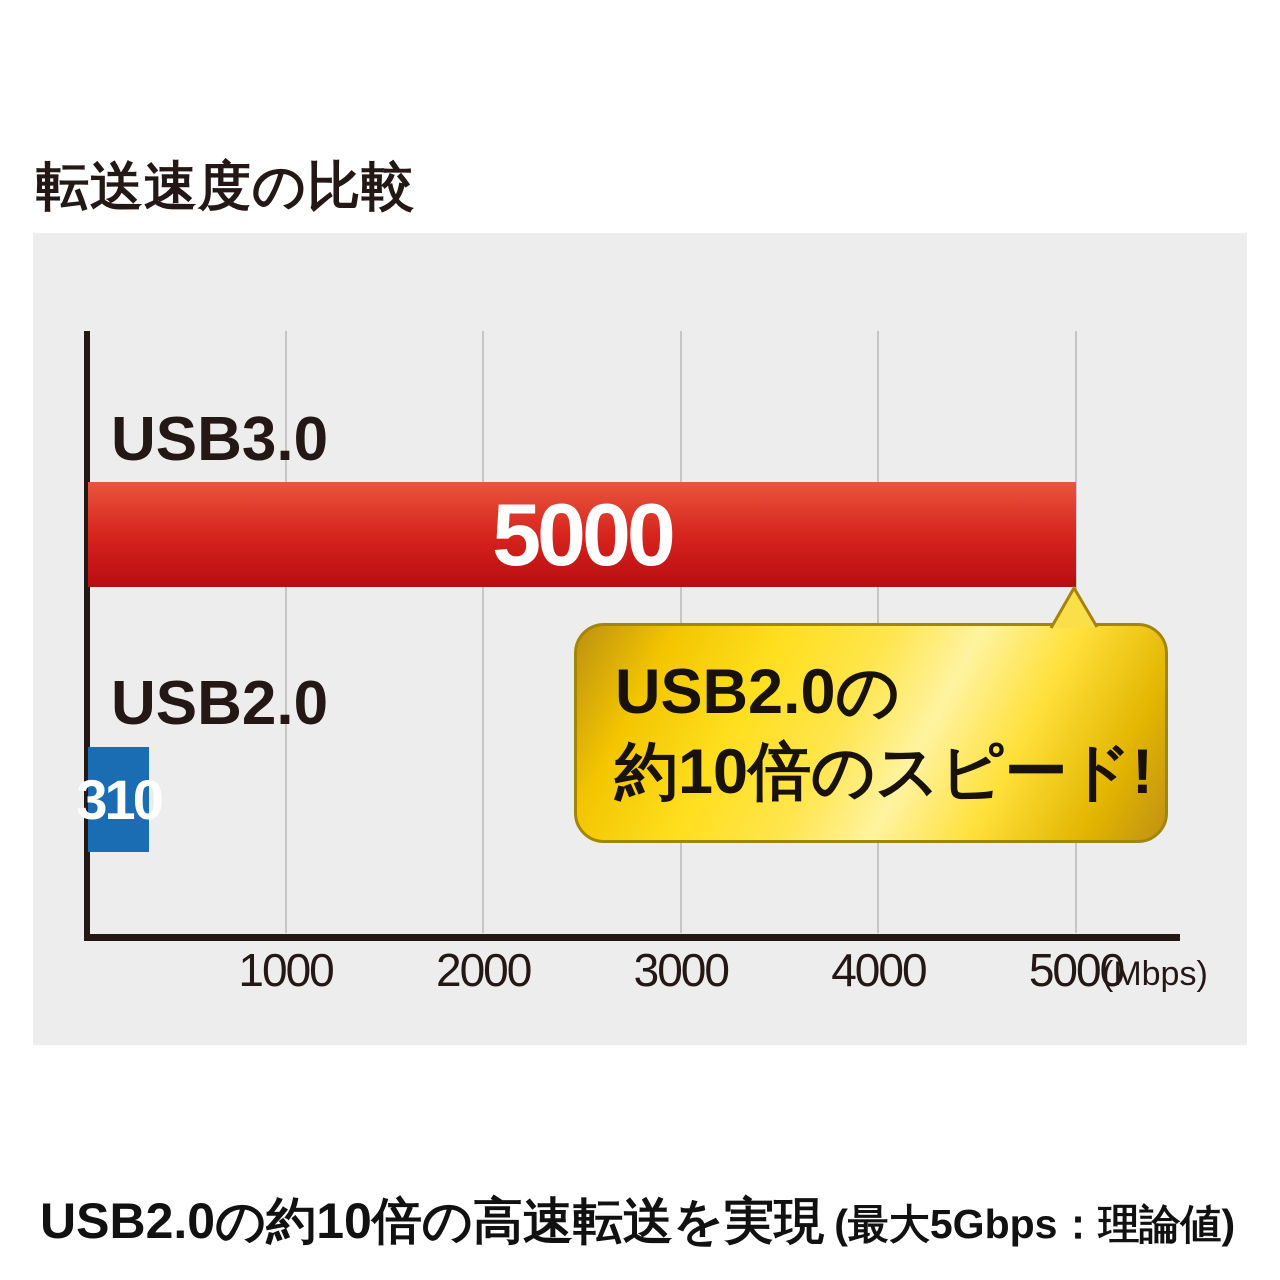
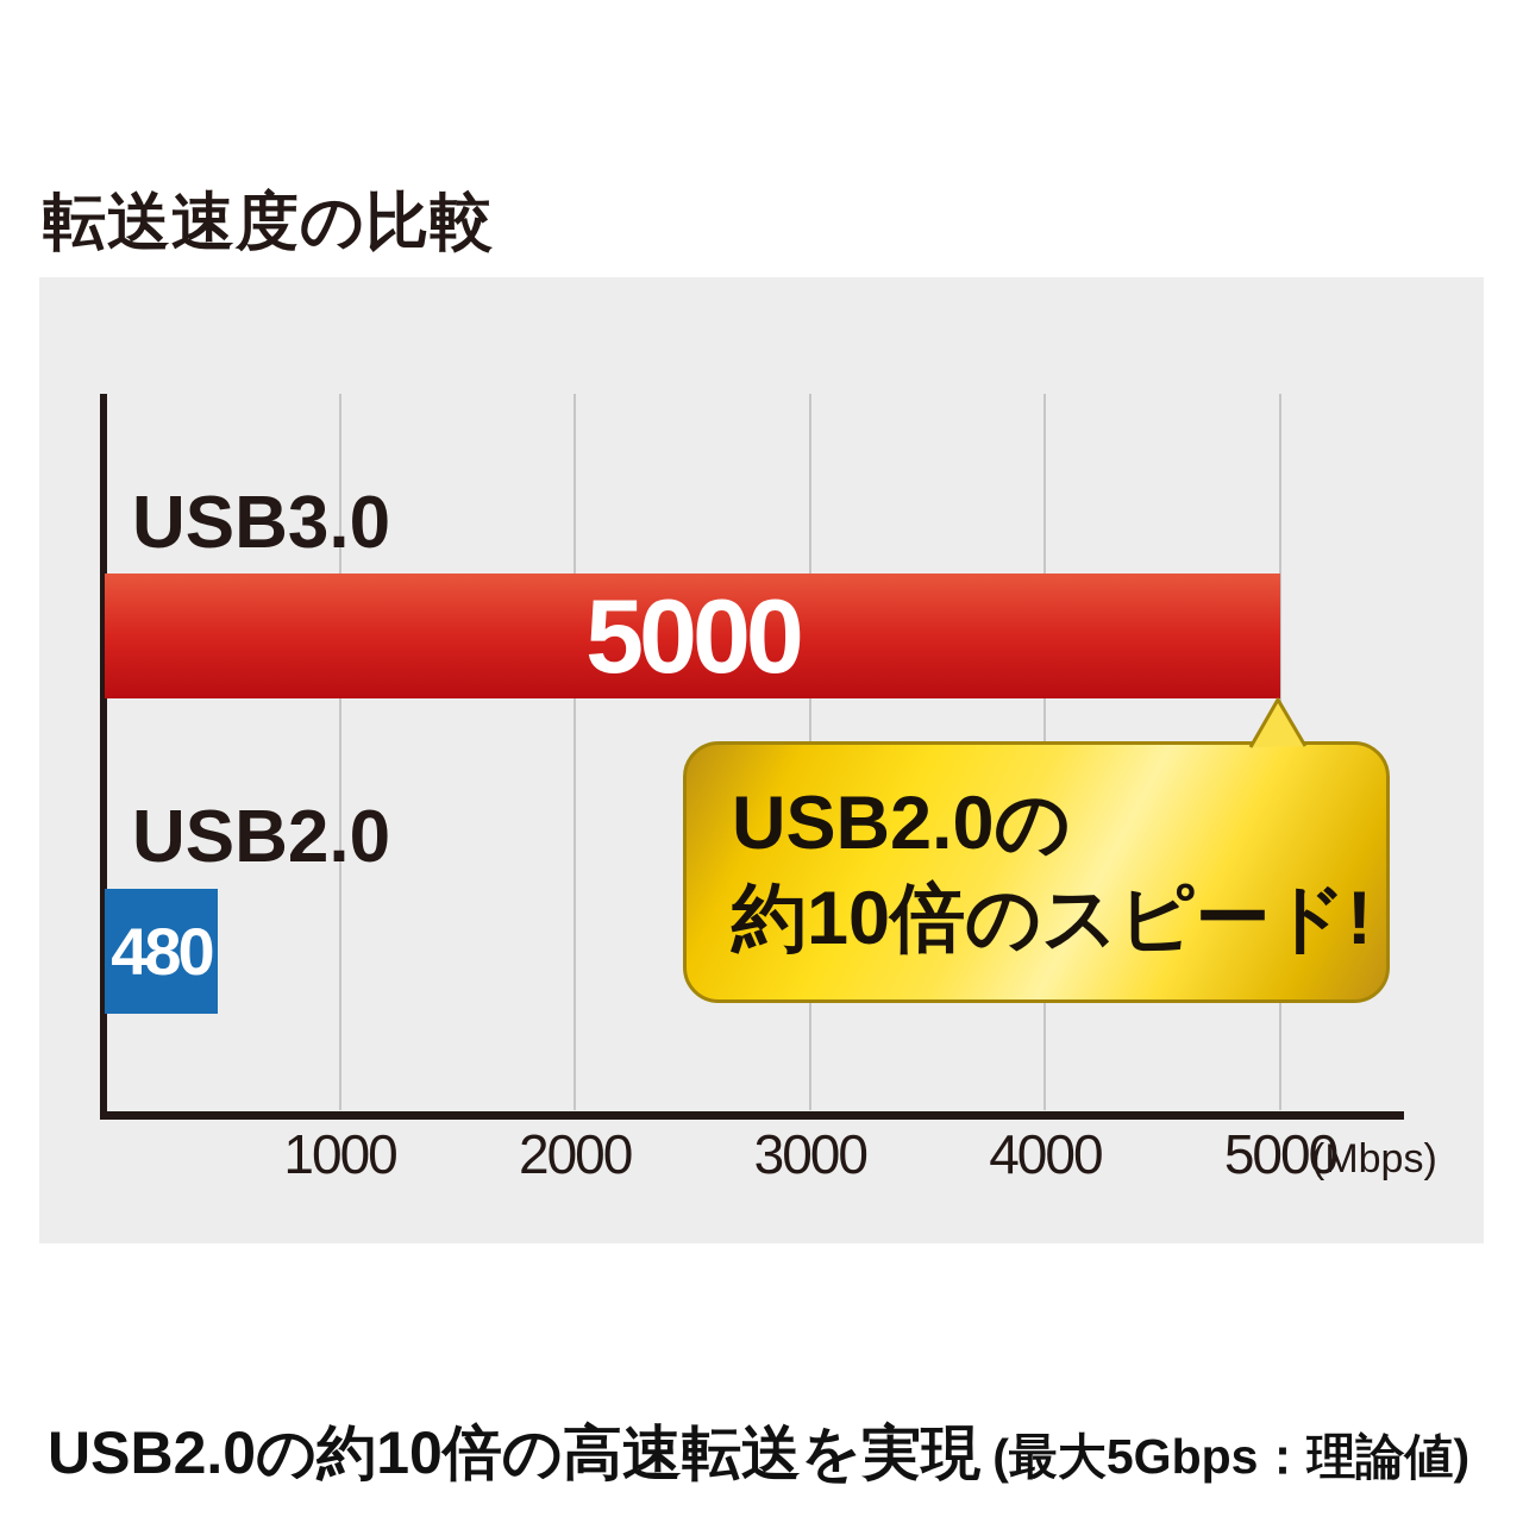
USB2.0: 310 -> 480
